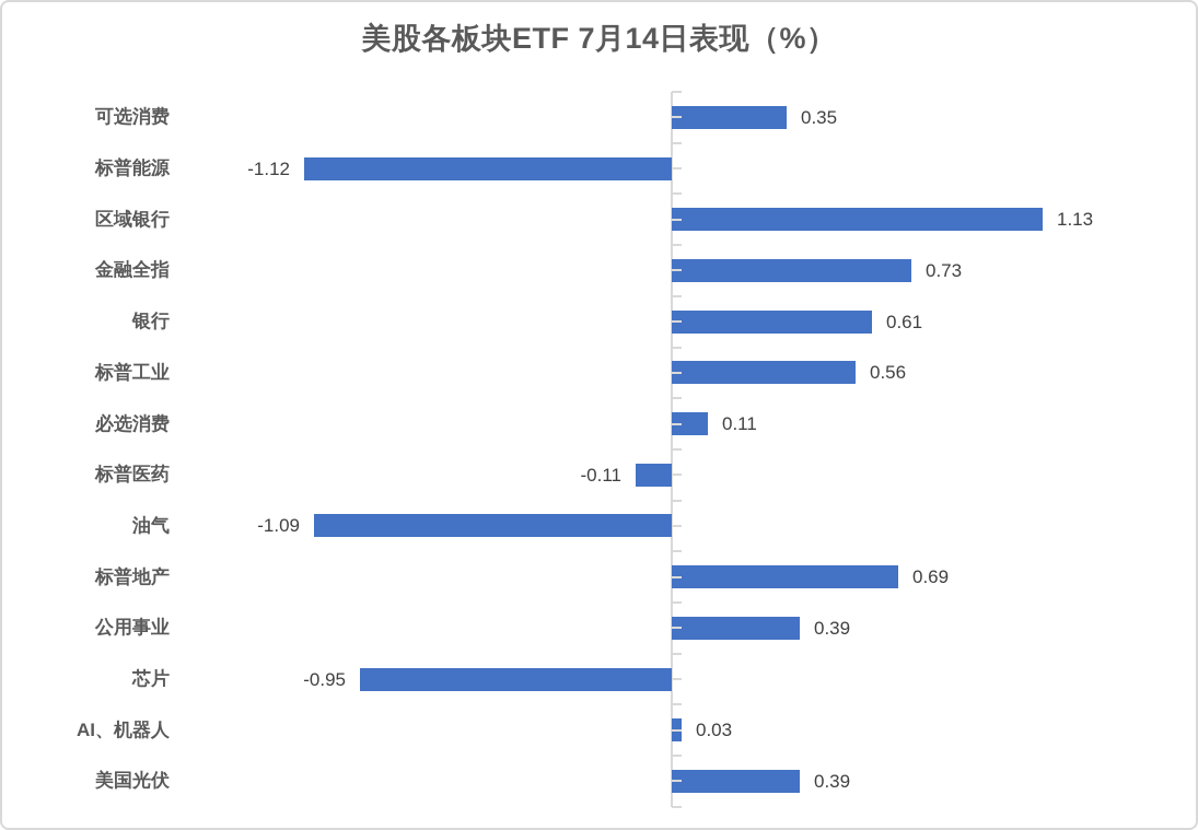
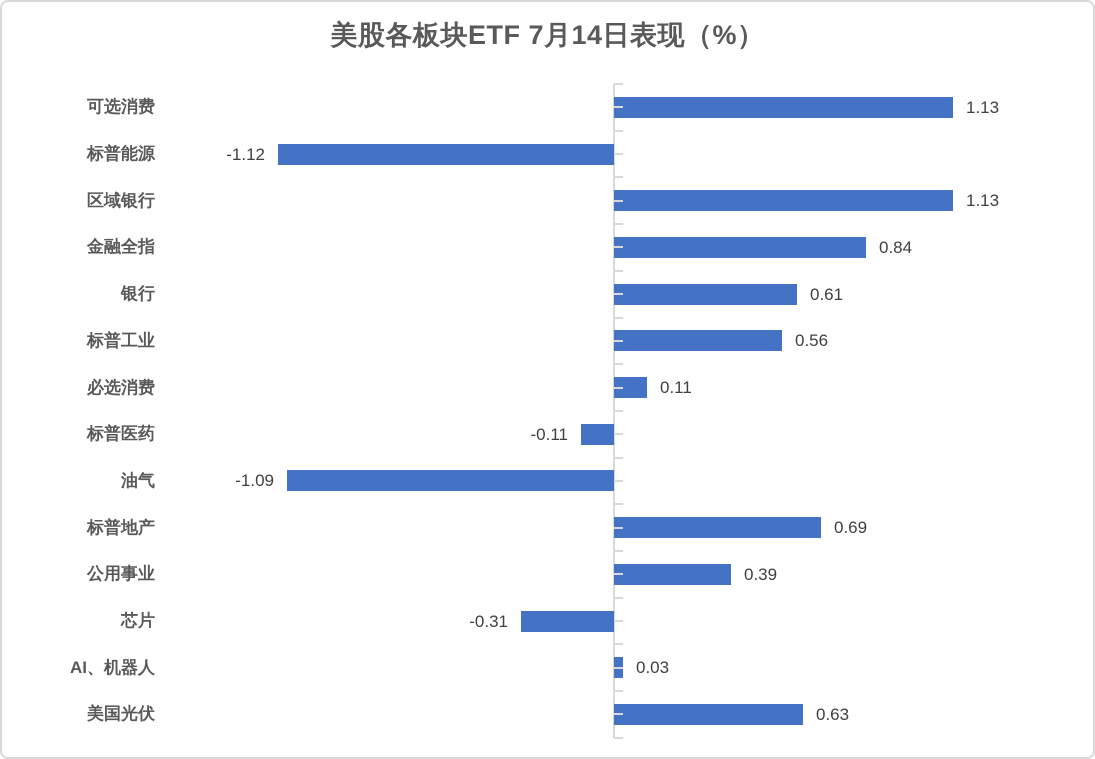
可选消费: 0.35 -> 1.13
金融全指: 0.73 -> 0.84
芯片: -0.95 -> -0.31
美国光伏: 0.39 -> 0.63
